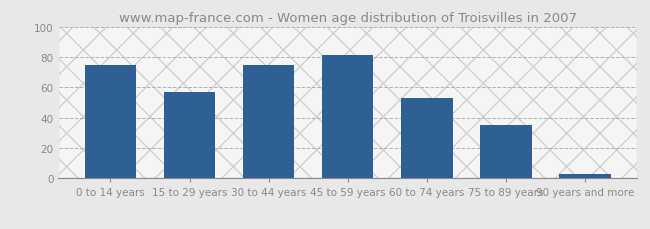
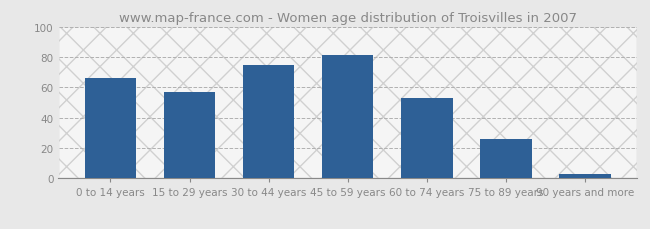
0 to 14 years: 75 -> 66
75 to 89 years: 35 -> 26
